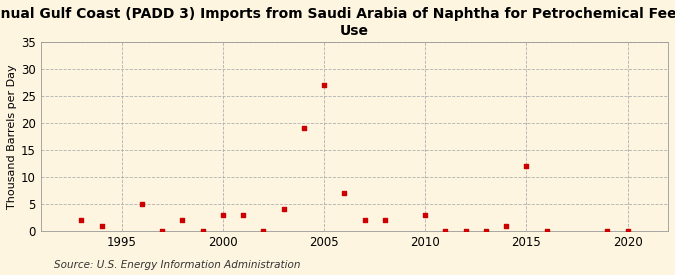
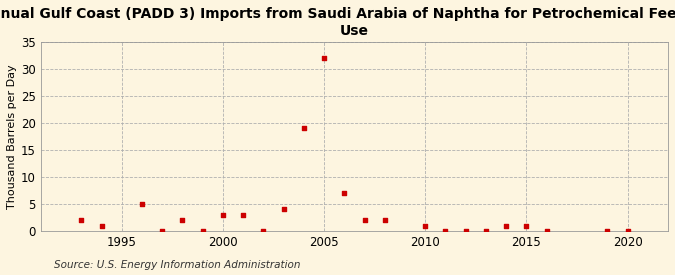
2005: 27 -> 32
2010: 3 -> 1
2015: 12 -> 1
